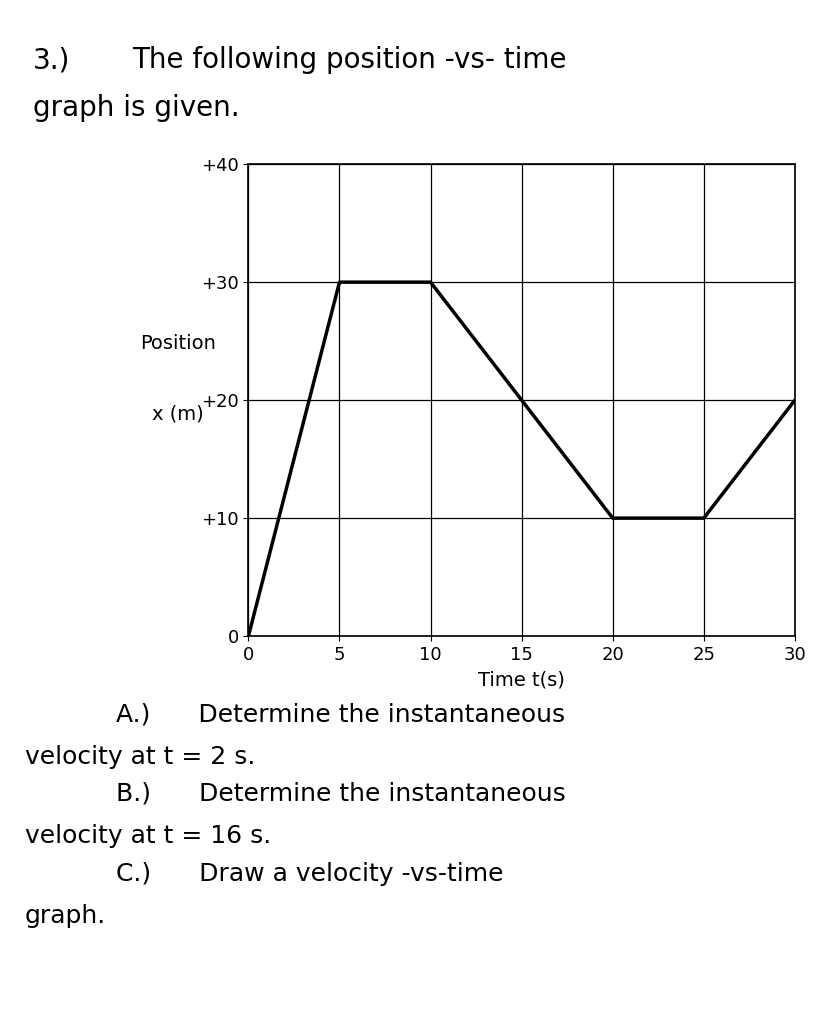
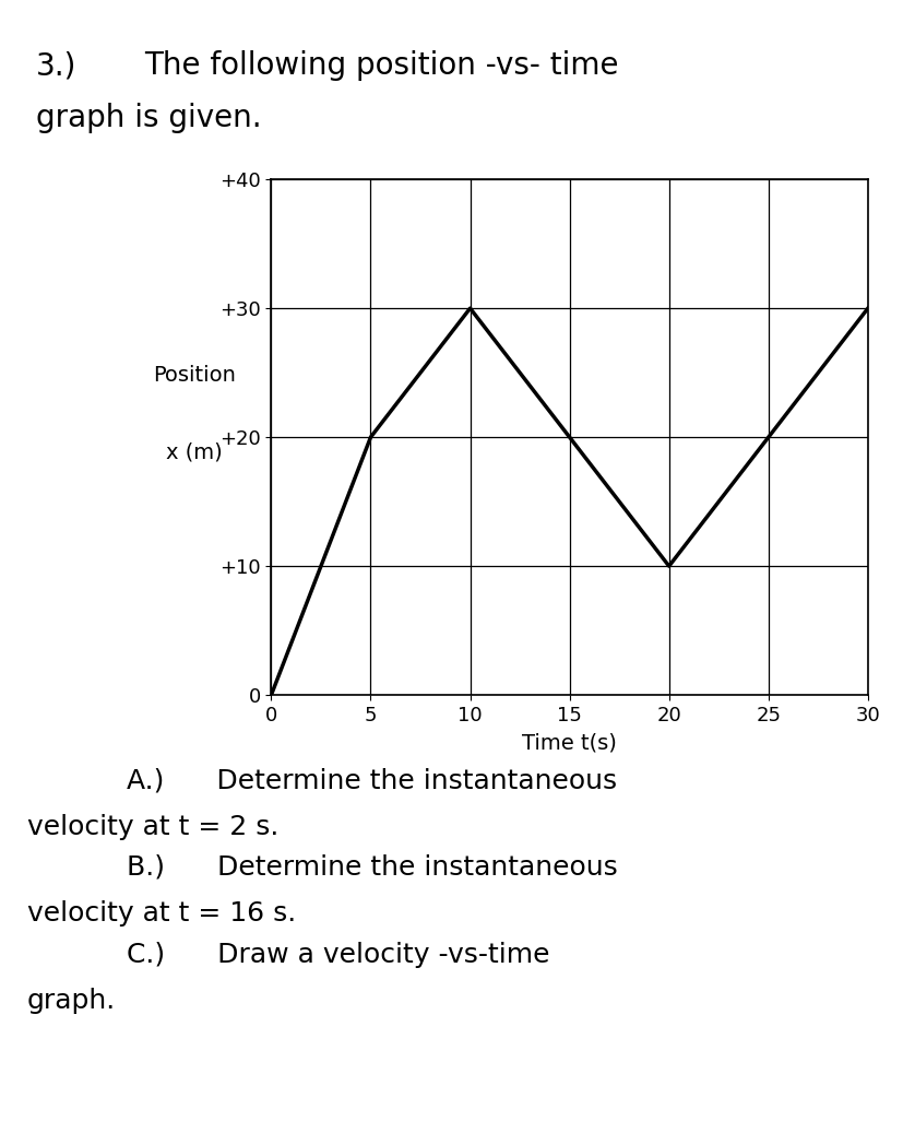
5: 30 -> 20
25: 10 -> 20
30: 20 -> 30
